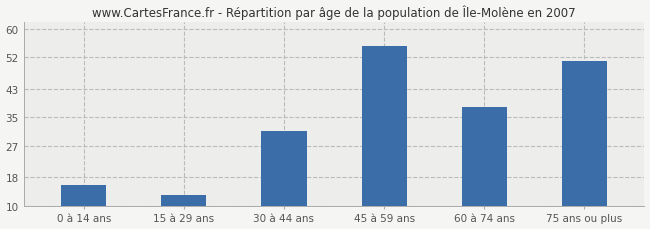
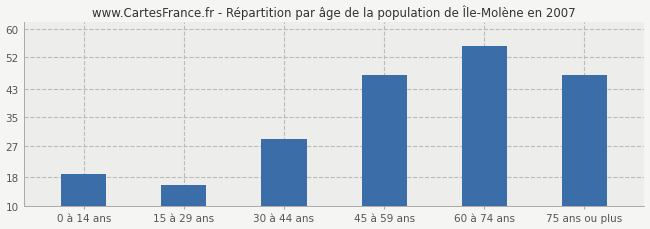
0 à 14 ans: 16 -> 19
15 à 29 ans: 13 -> 16
30 à 44 ans: 31 -> 29
45 à 59 ans: 55 -> 47
60 à 74 ans: 38 -> 55
75 ans ou plus: 51 -> 47
